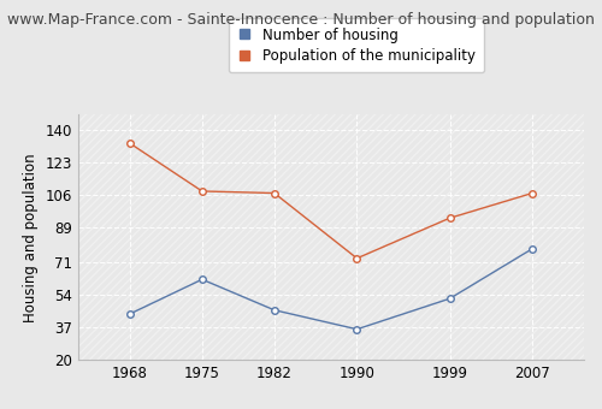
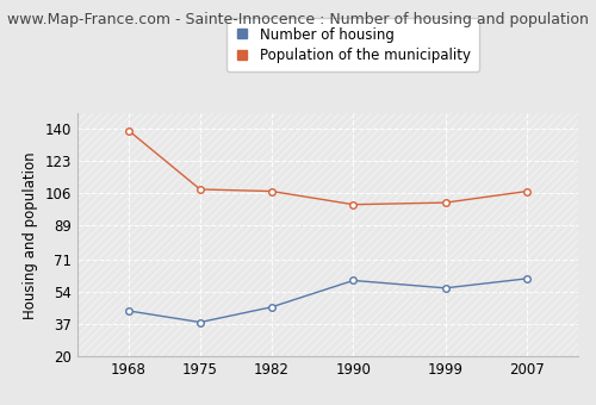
Population of the municipality/1968: 133 -> 139
Number of housing/1975: 62 -> 38
Number of housing/1990: 36 -> 60
Population of the municipality/1990: 73 -> 100
Number of housing/1999: 52 -> 56
Population of the municipality/1999: 94 -> 101
Number of housing/2007: 78 -> 61
